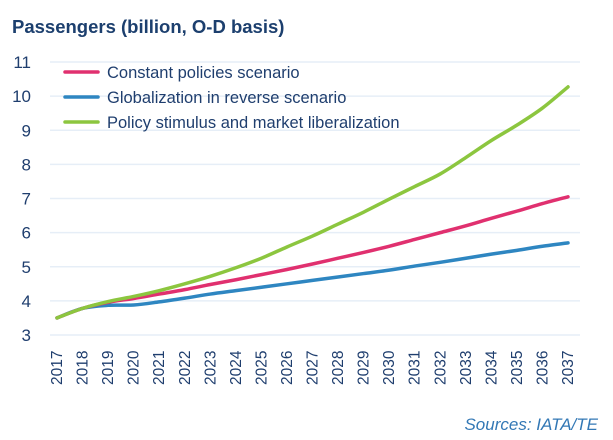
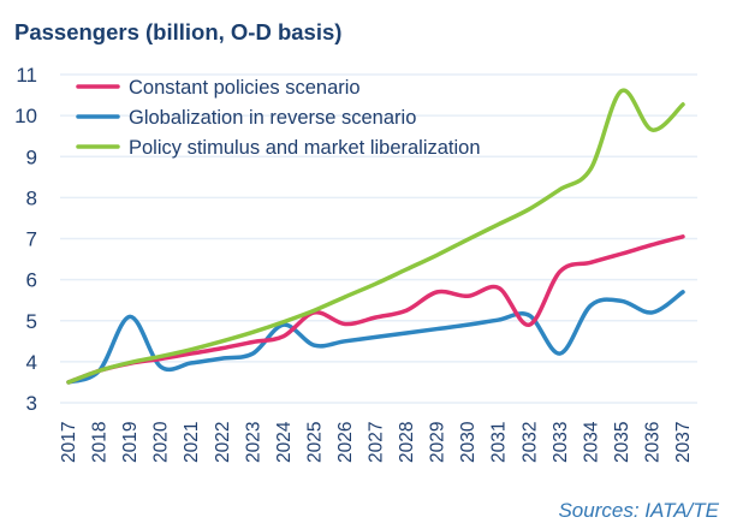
Globalization in reverse scenario/2019: 3.9 -> 5.1
Globalization in reverse scenario/2024: 4.3 -> 4.9
Constant policies scenario/2025: 4.8 -> 5.2
Constant policies scenario/2029: 5.4 -> 5.7
Constant policies scenario/2032: 6.0 -> 4.9
Globalization in reverse scenario/2033: 5.2 -> 4.2
Policy stimulus and market liberalization/2035: 9.2 -> 10.6
Globalization in reverse scenario/2036: 5.6 -> 5.2
